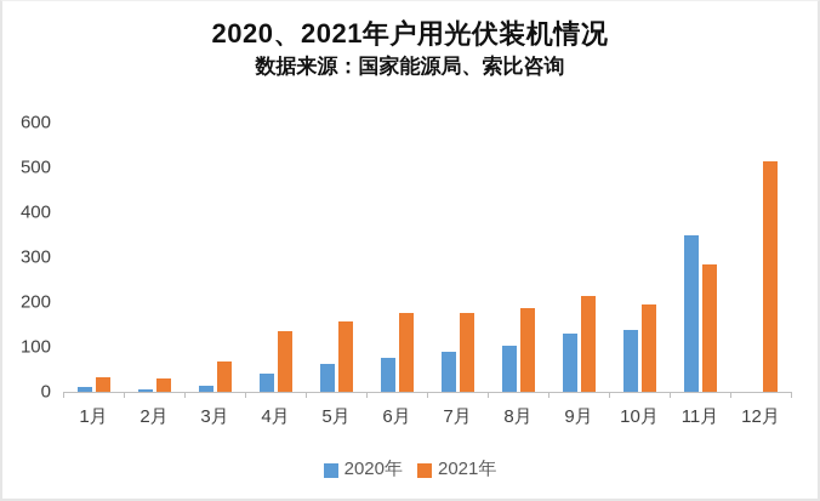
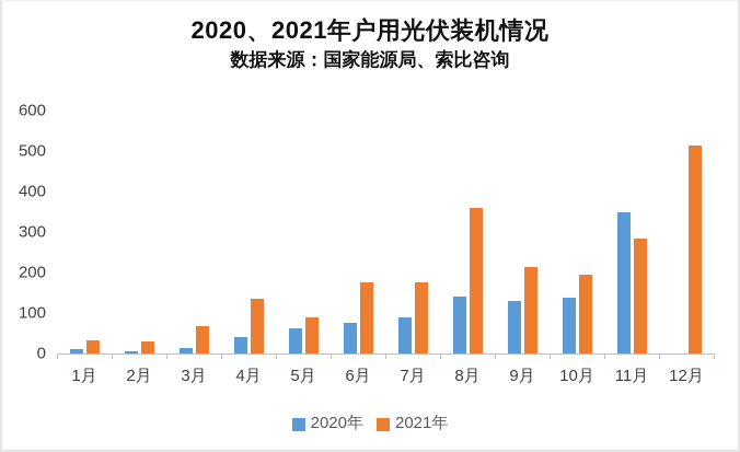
2021年/5月: 160 -> 90
2020年/8月: 100 -> 140
2021年/8月: 190 -> 360
